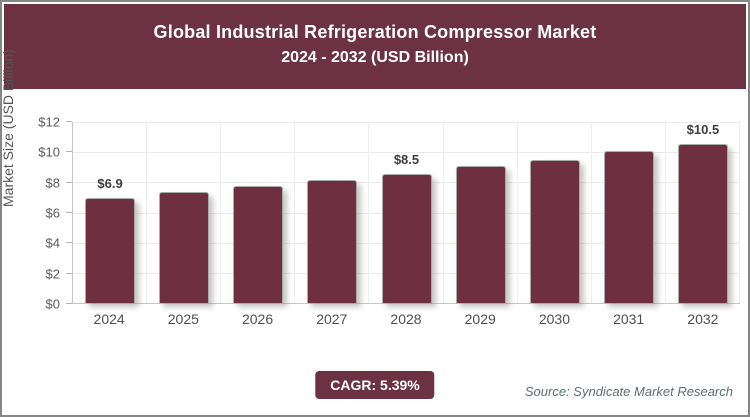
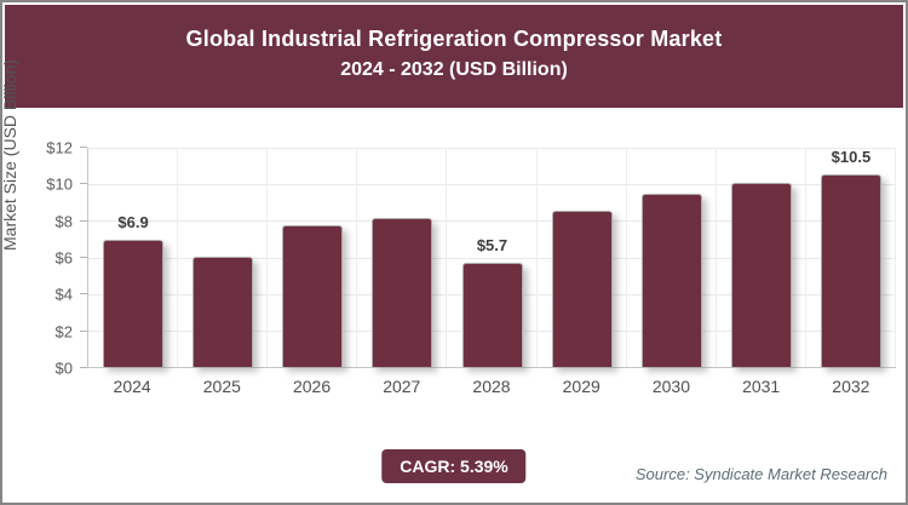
2025: $7.3 -> $6.0
2028: $8.5 -> $5.7
2029: $9.0 -> $8.5
